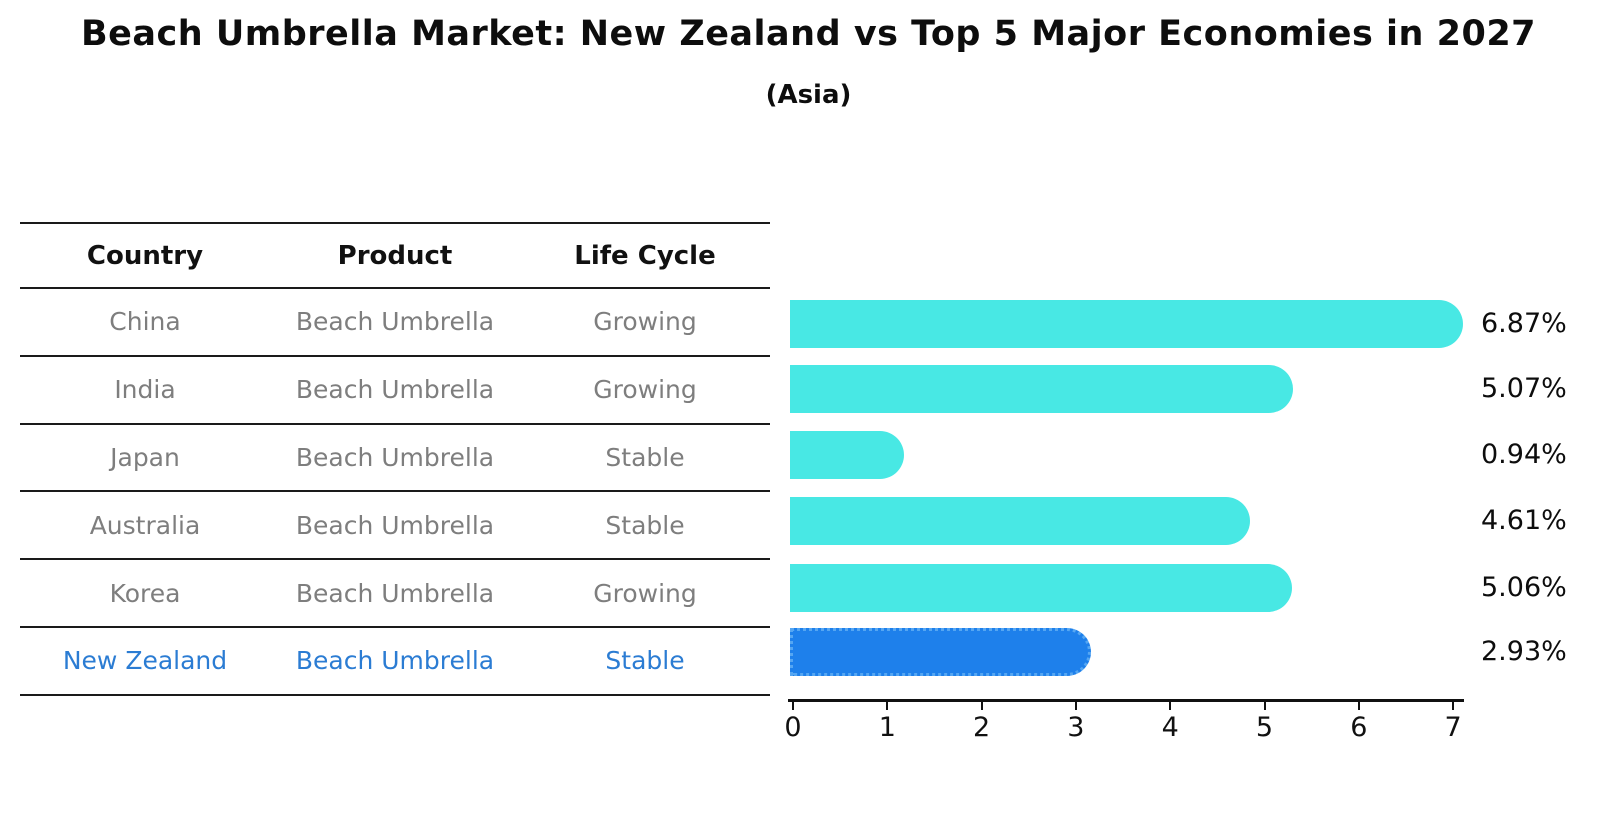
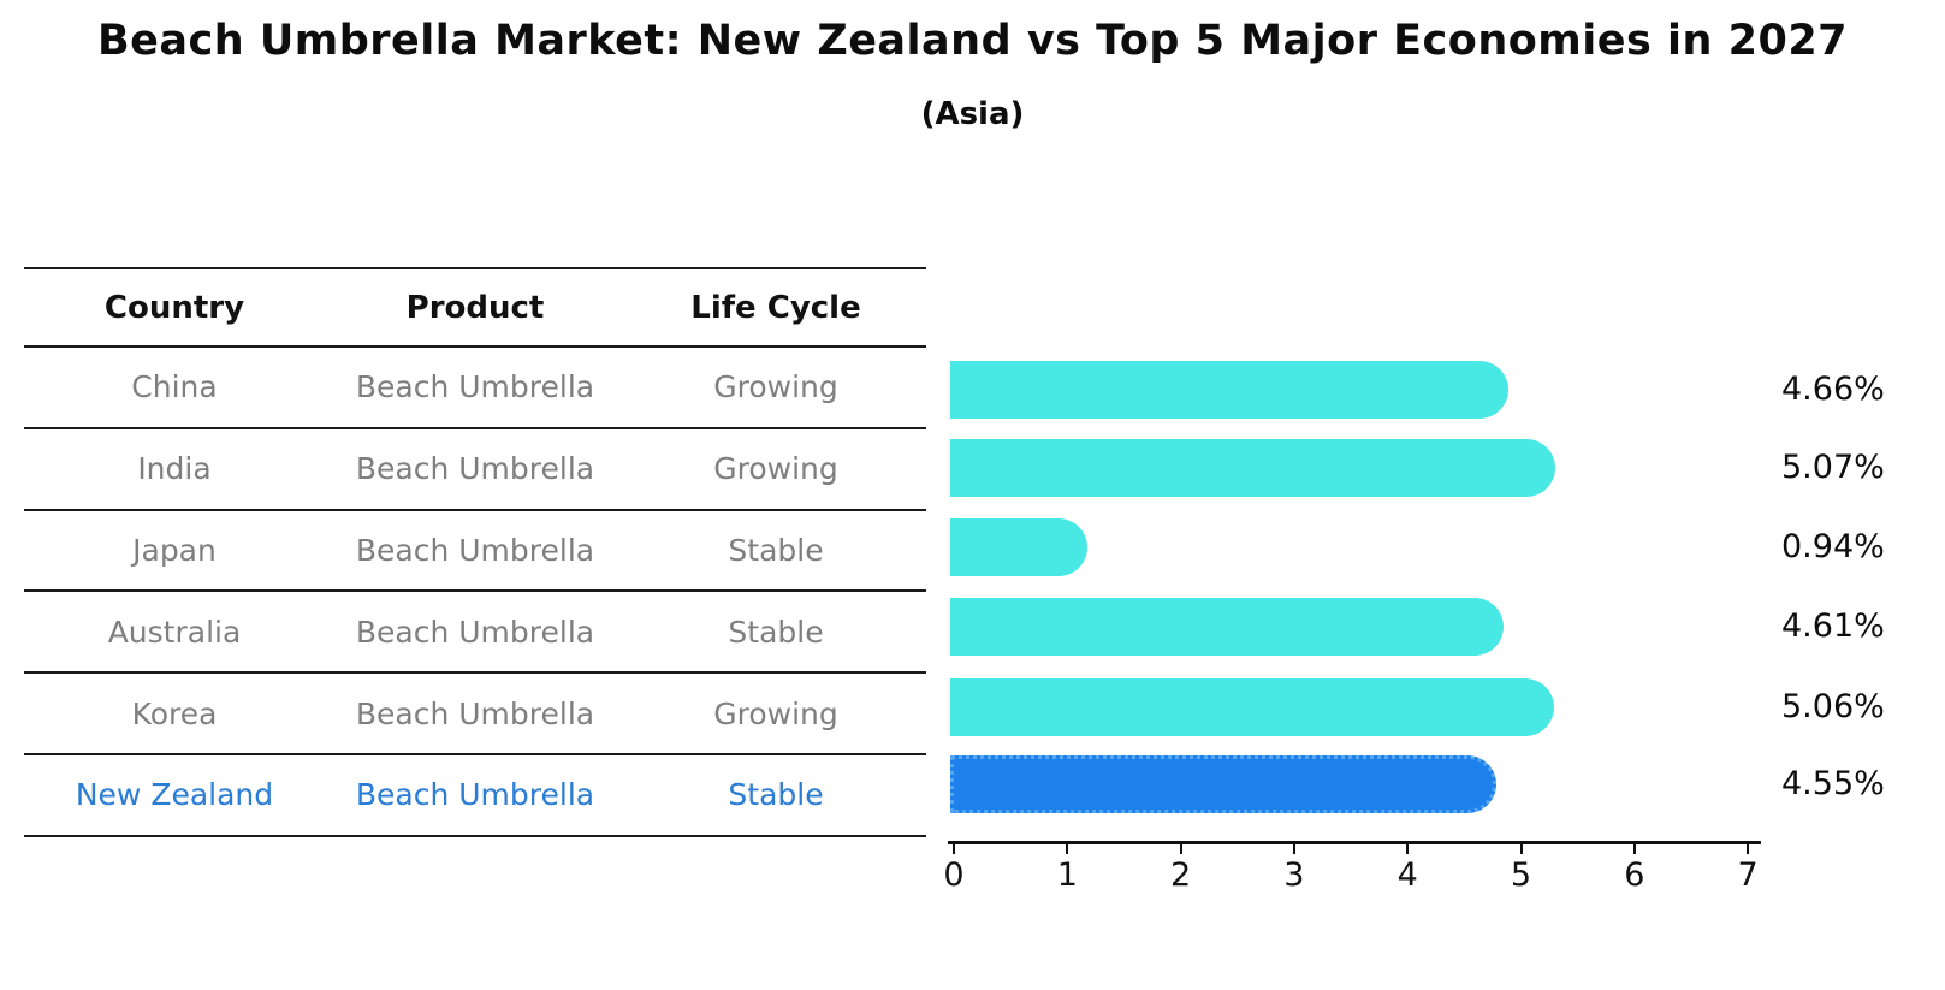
China: 6.87% -> 4.66%
New Zealand: 2.93% -> 4.55%
